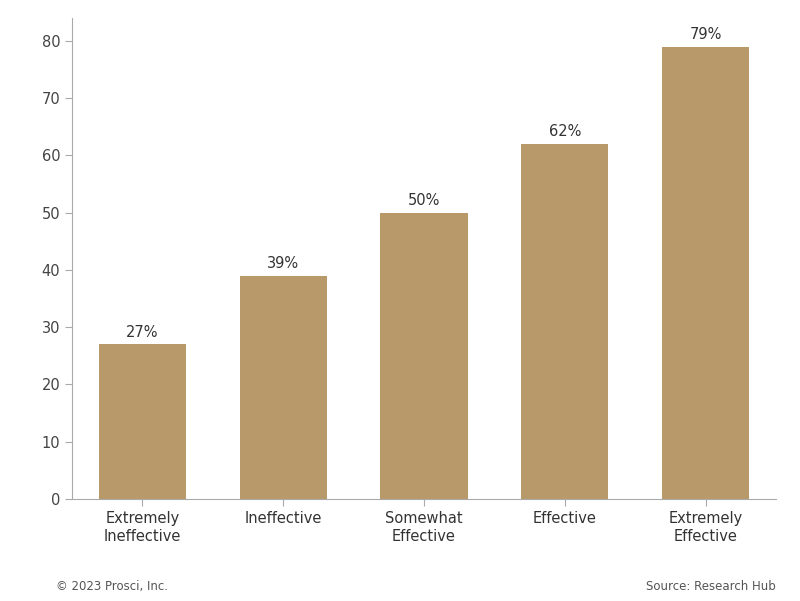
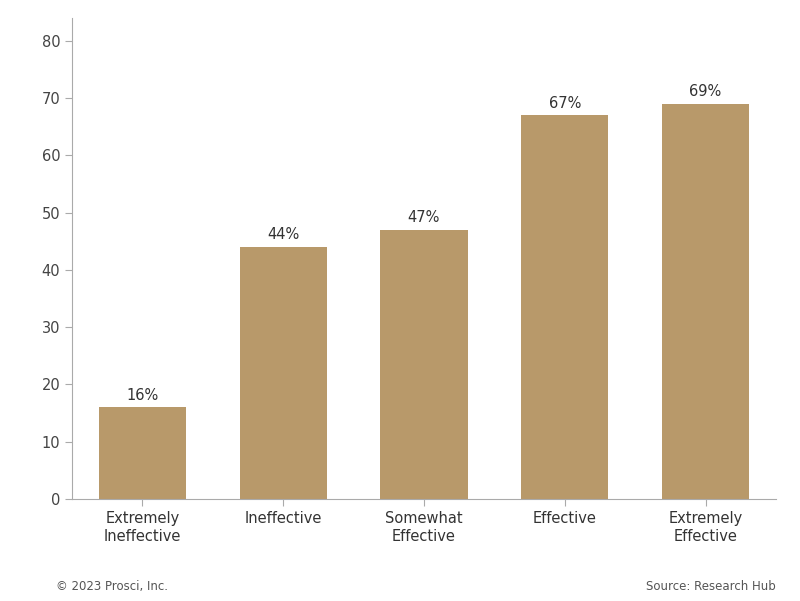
Extremely Ineffective: 27% -> 16%
Ineffective: 39% -> 44%
Somewhat Effective: 50% -> 47%
Effective: 62% -> 67%
Extremely Effective: 79% -> 69%
